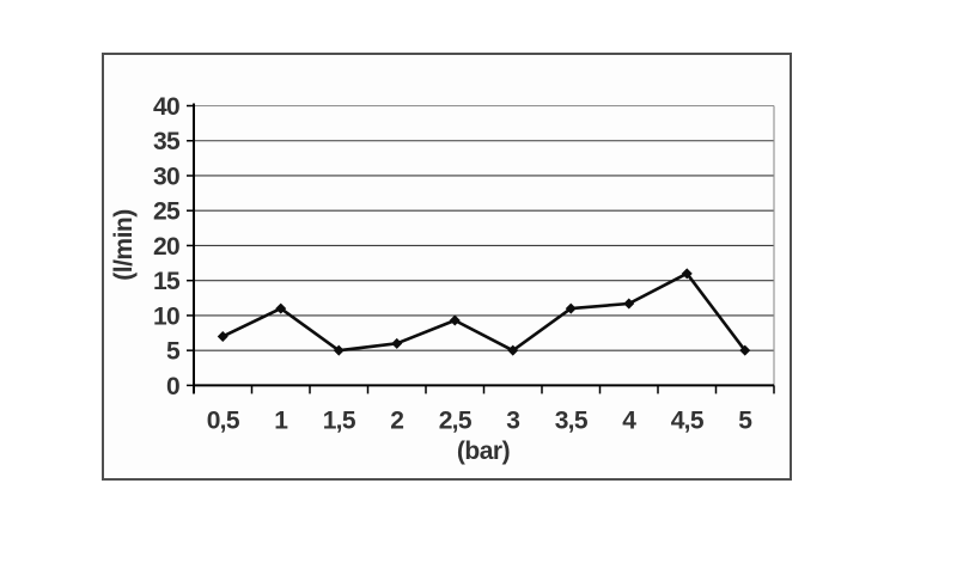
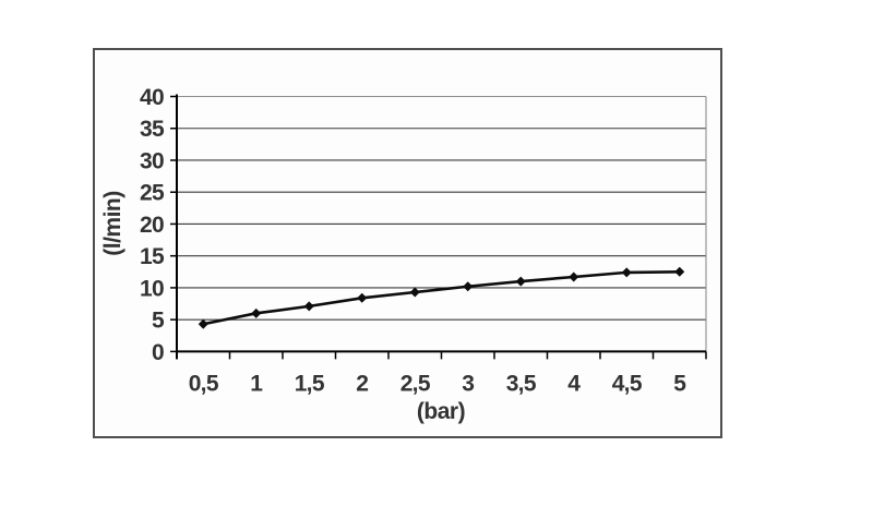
0,5: 7 -> 4
1: 11 -> 6
1,5: 5 -> 7
2: 6 -> 8
3: 5 -> 10
4,5: 16 -> 12
5: 5 -> 12
